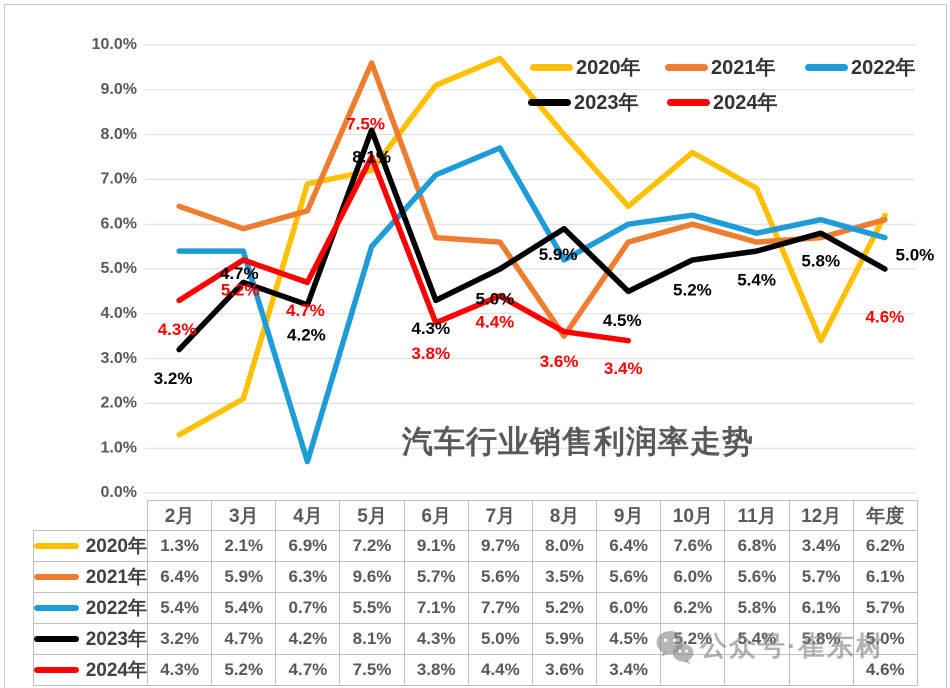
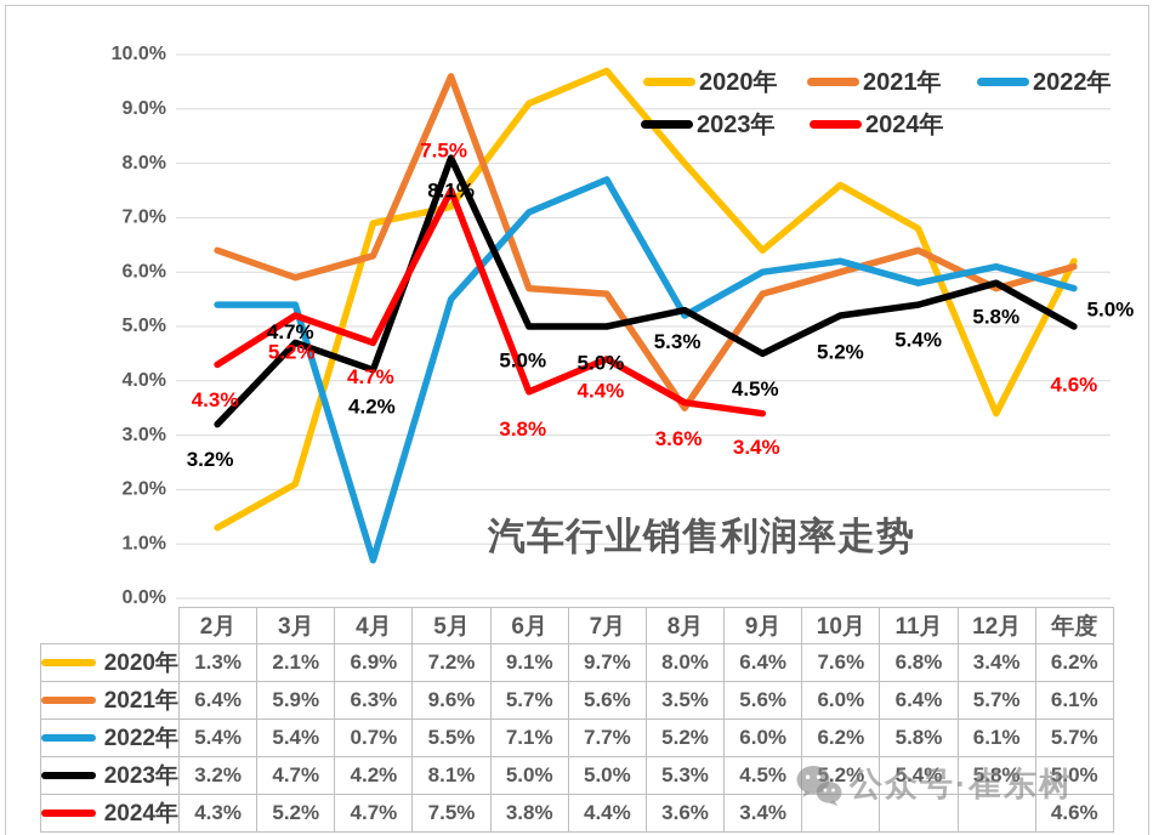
2023年/6月: 4.3% -> 5.0%
2023年/8月: 5.9% -> 5.3%
2021年/11月: 5.6% -> 6.4%
